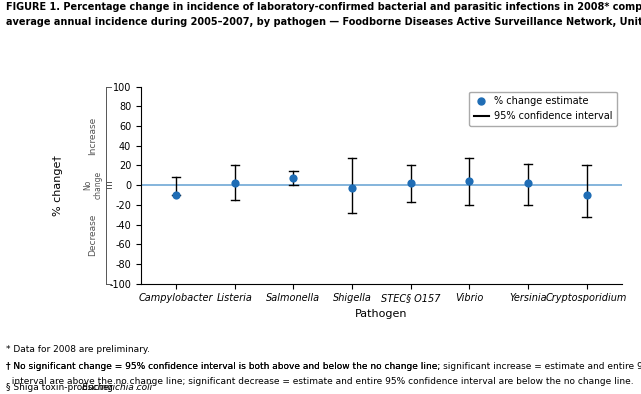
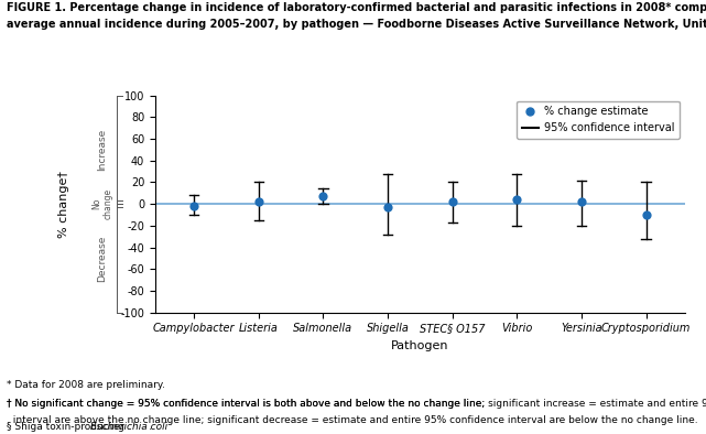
Campylobacter: -10 -> -2
